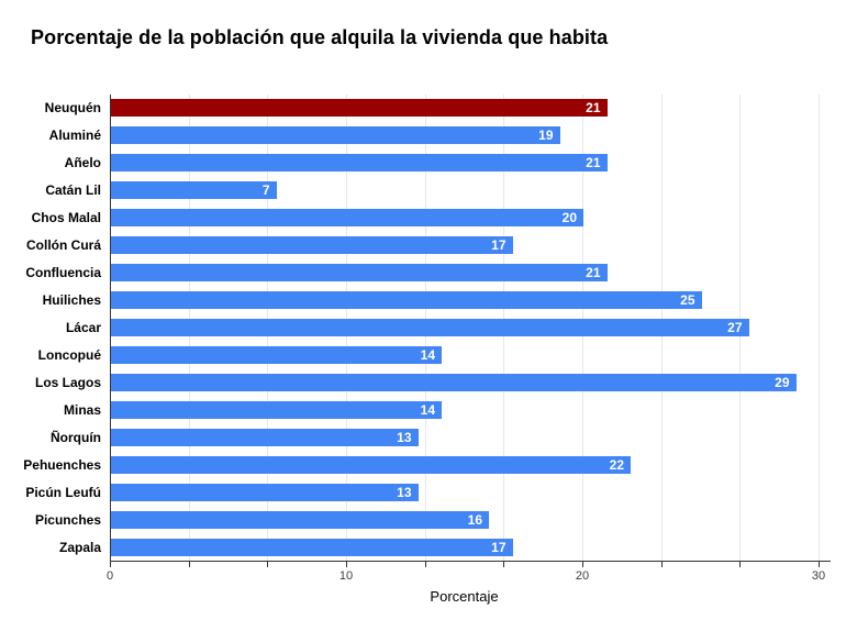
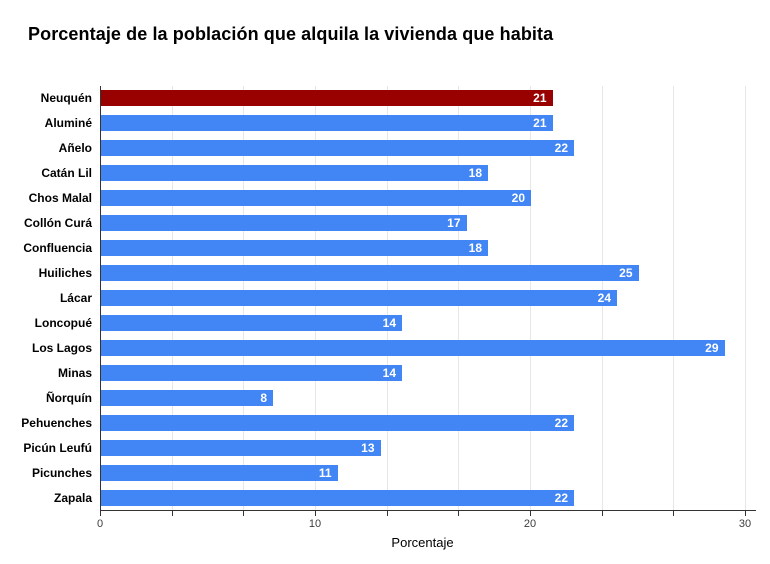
Aluminé: 19 -> 21
Añelo: 21 -> 22
Catán Lil: 7 -> 18
Confluencia: 21 -> 18
Lácar: 27 -> 24
Ñorquín: 13 -> 8
Picunches: 16 -> 11
Zapala: 17 -> 22
